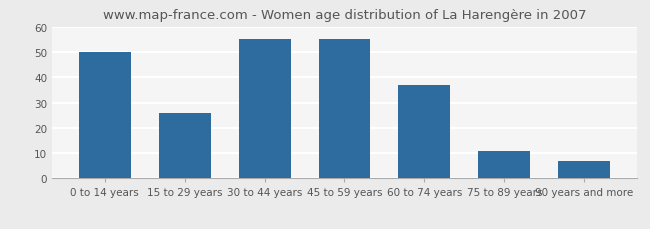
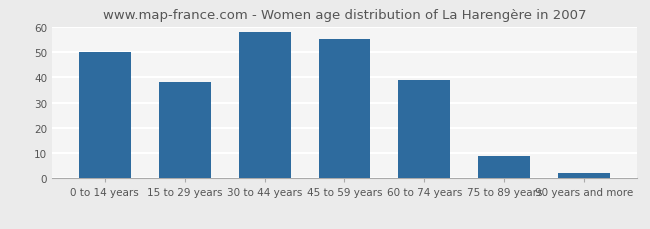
15 to 29 years: 26 -> 38
30 to 44 years: 55 -> 58
60 to 74 years: 37 -> 39
75 to 89 years: 11 -> 9
90 years and more: 7 -> 2
